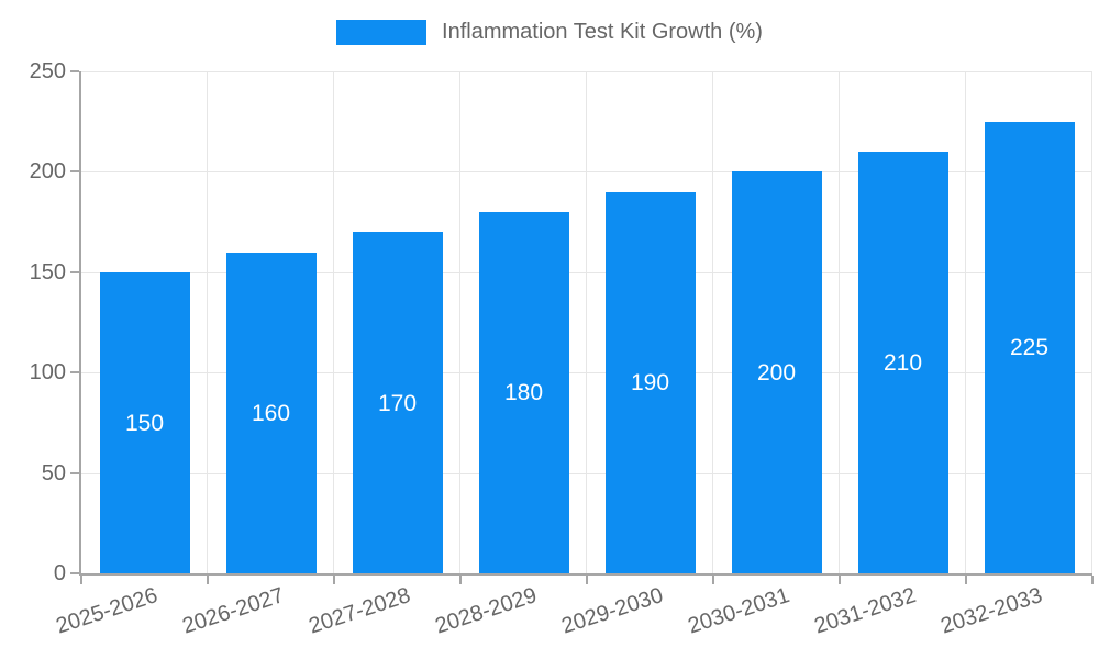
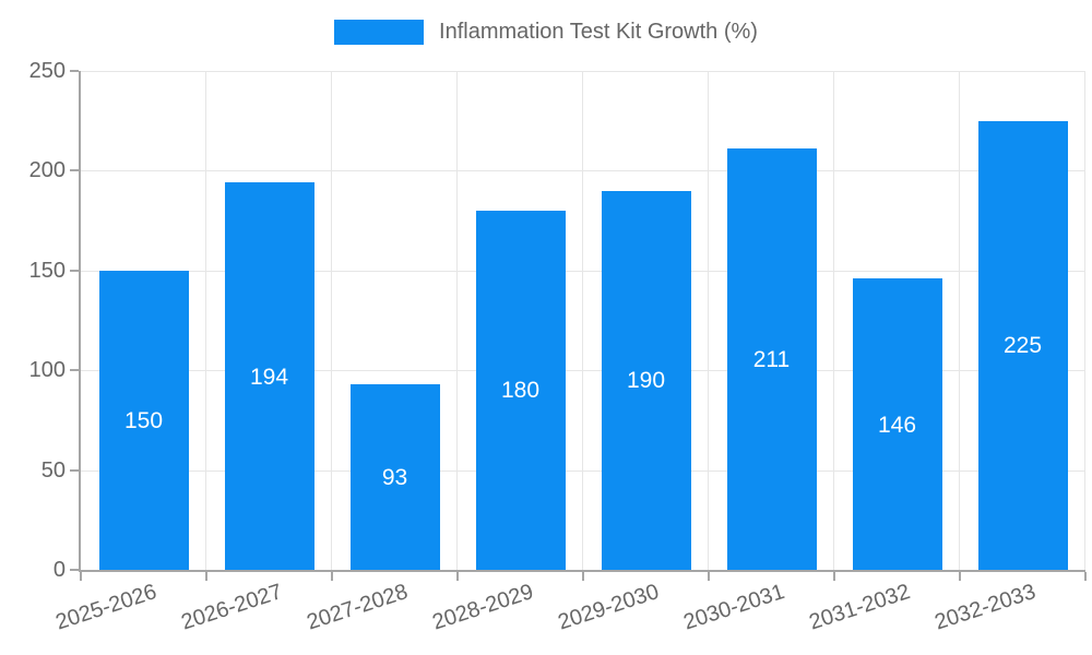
2026-2027: 160 -> 194
2027-2028: 170 -> 93
2030-2031: 200 -> 211
2031-2032: 210 -> 146
